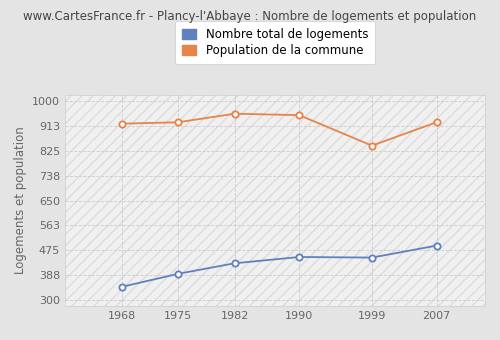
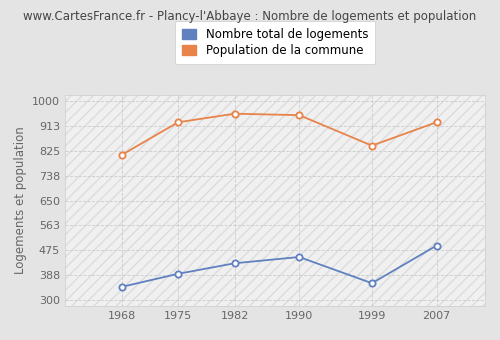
Population de la commune/1968: 920 -> 810
Nombre total de logements/1999: 450 -> 360
